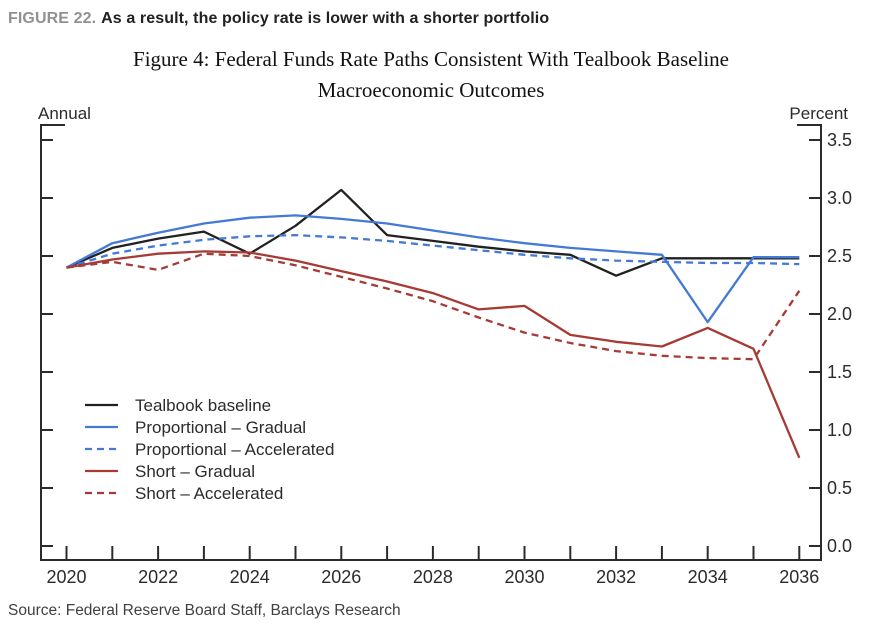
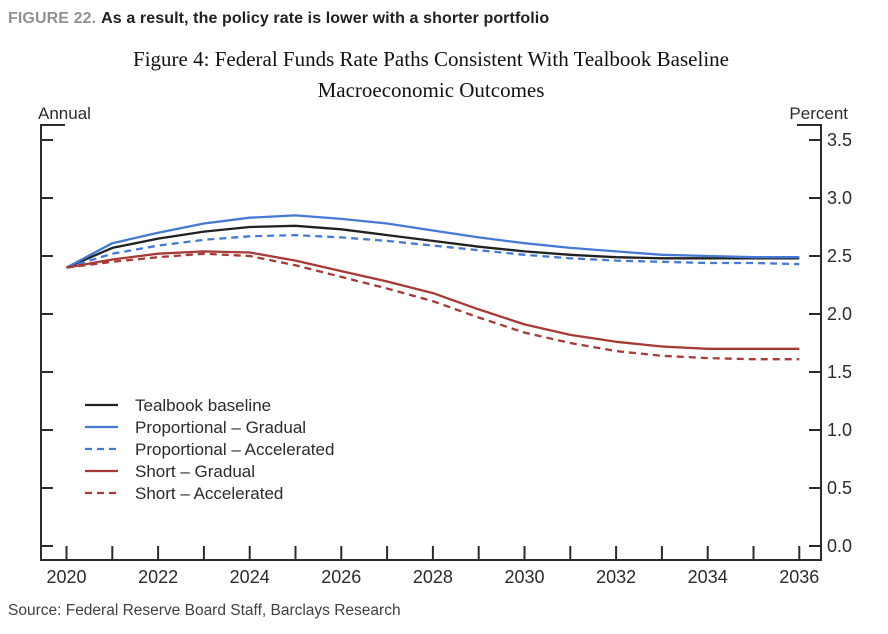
Short – Accelerated/2022: 2.38 -> 2.49
Tealbook baseline/2024: 2.52 -> 2.75
Tealbook baseline/2026: 3.07 -> 2.73
Short – Gradual/2030: 2.07 -> 1.91
Tealbook baseline/2032: 2.33 -> 2.49
Proportional – Gradual/2034: 1.93 -> 2.50
Short – Gradual/2034: 1.88 -> 1.70
Short – Gradual/2036: 0.76 -> 1.70
Short – Accelerated/2036: 2.20 -> 1.61
